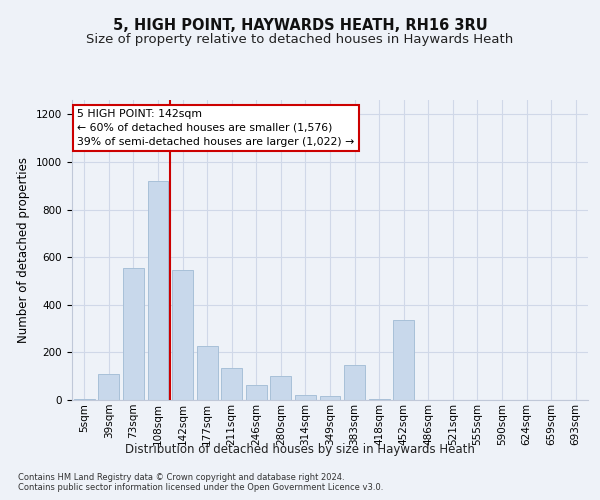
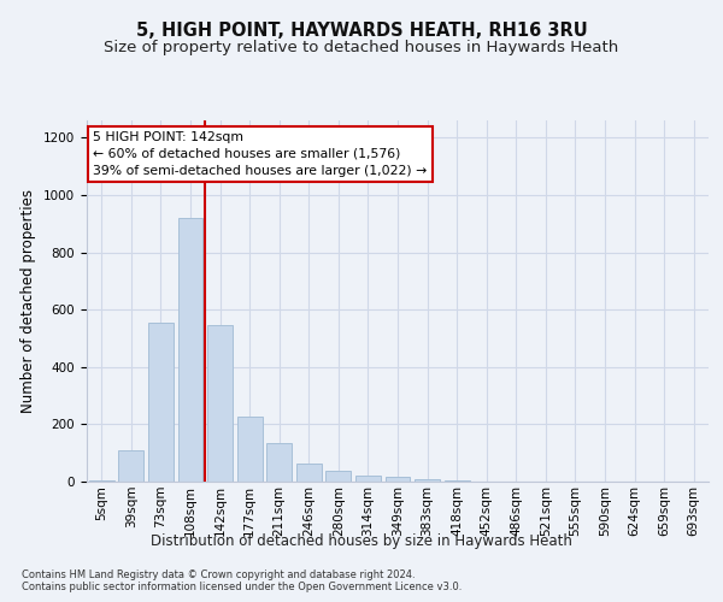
280sqm: 100 -> 38
383sqm: 145 -> 8
452sqm: 335 -> 1
